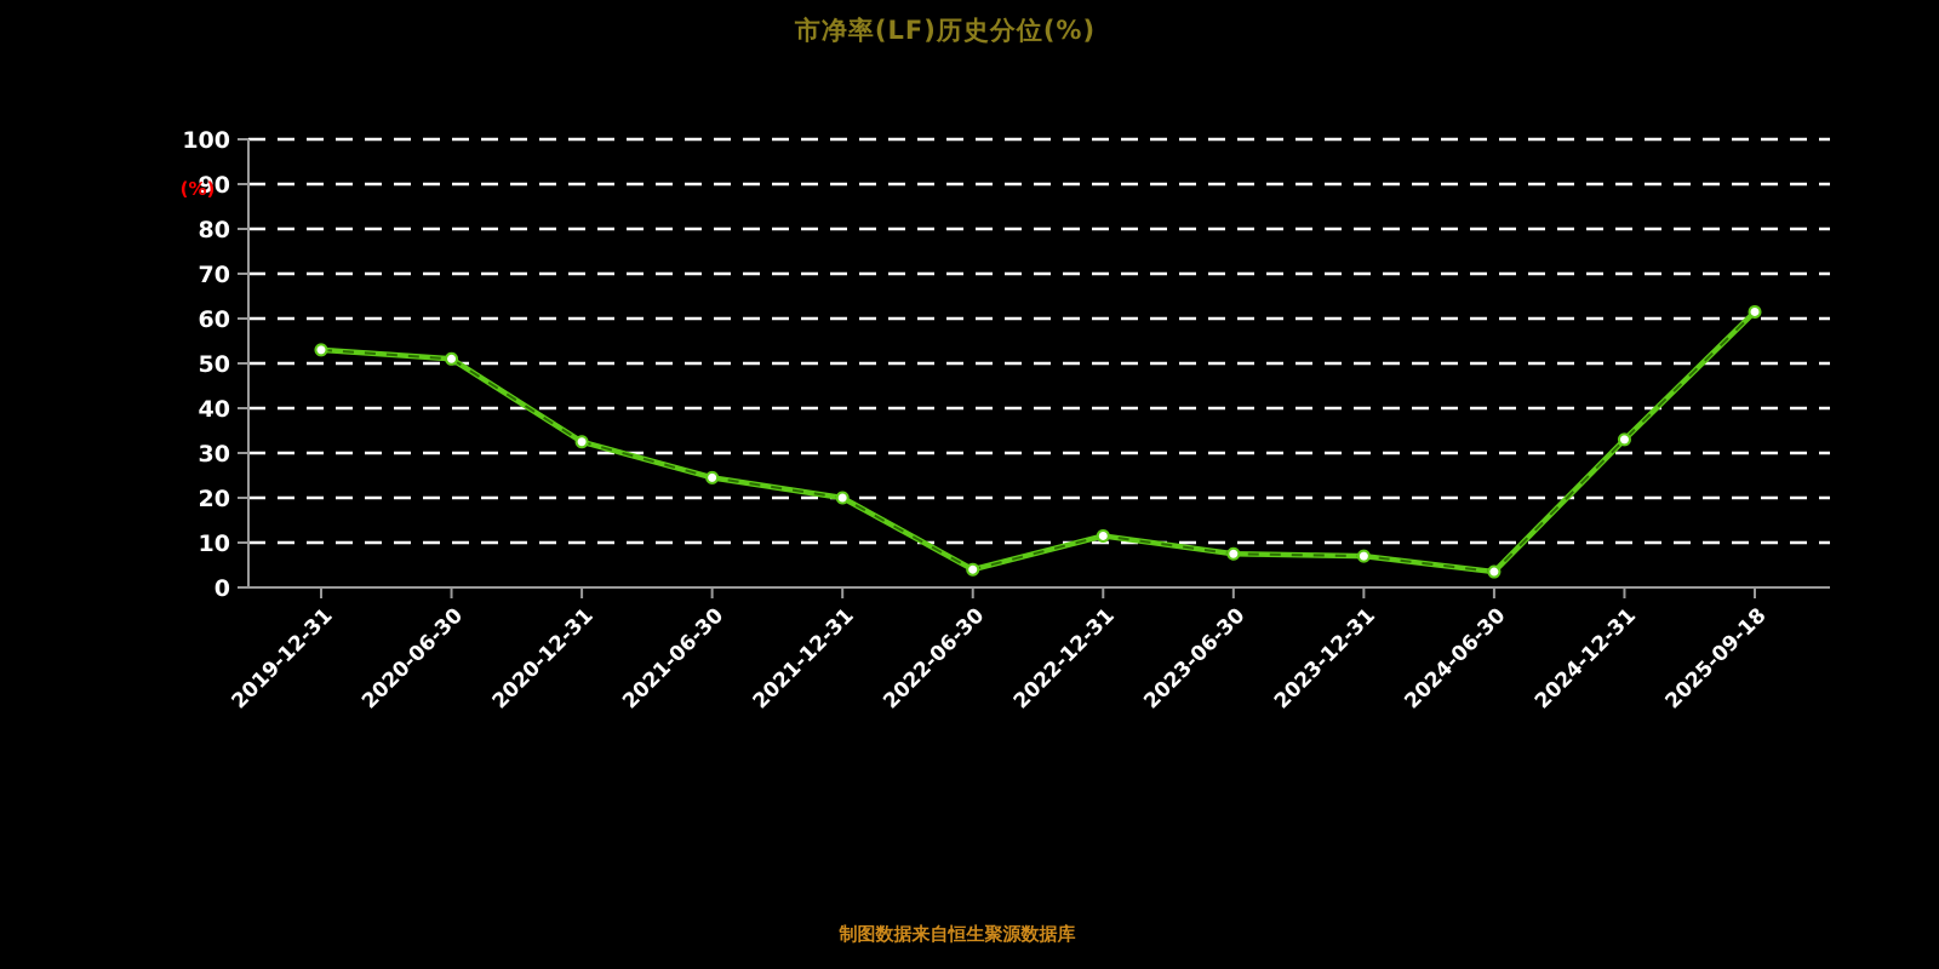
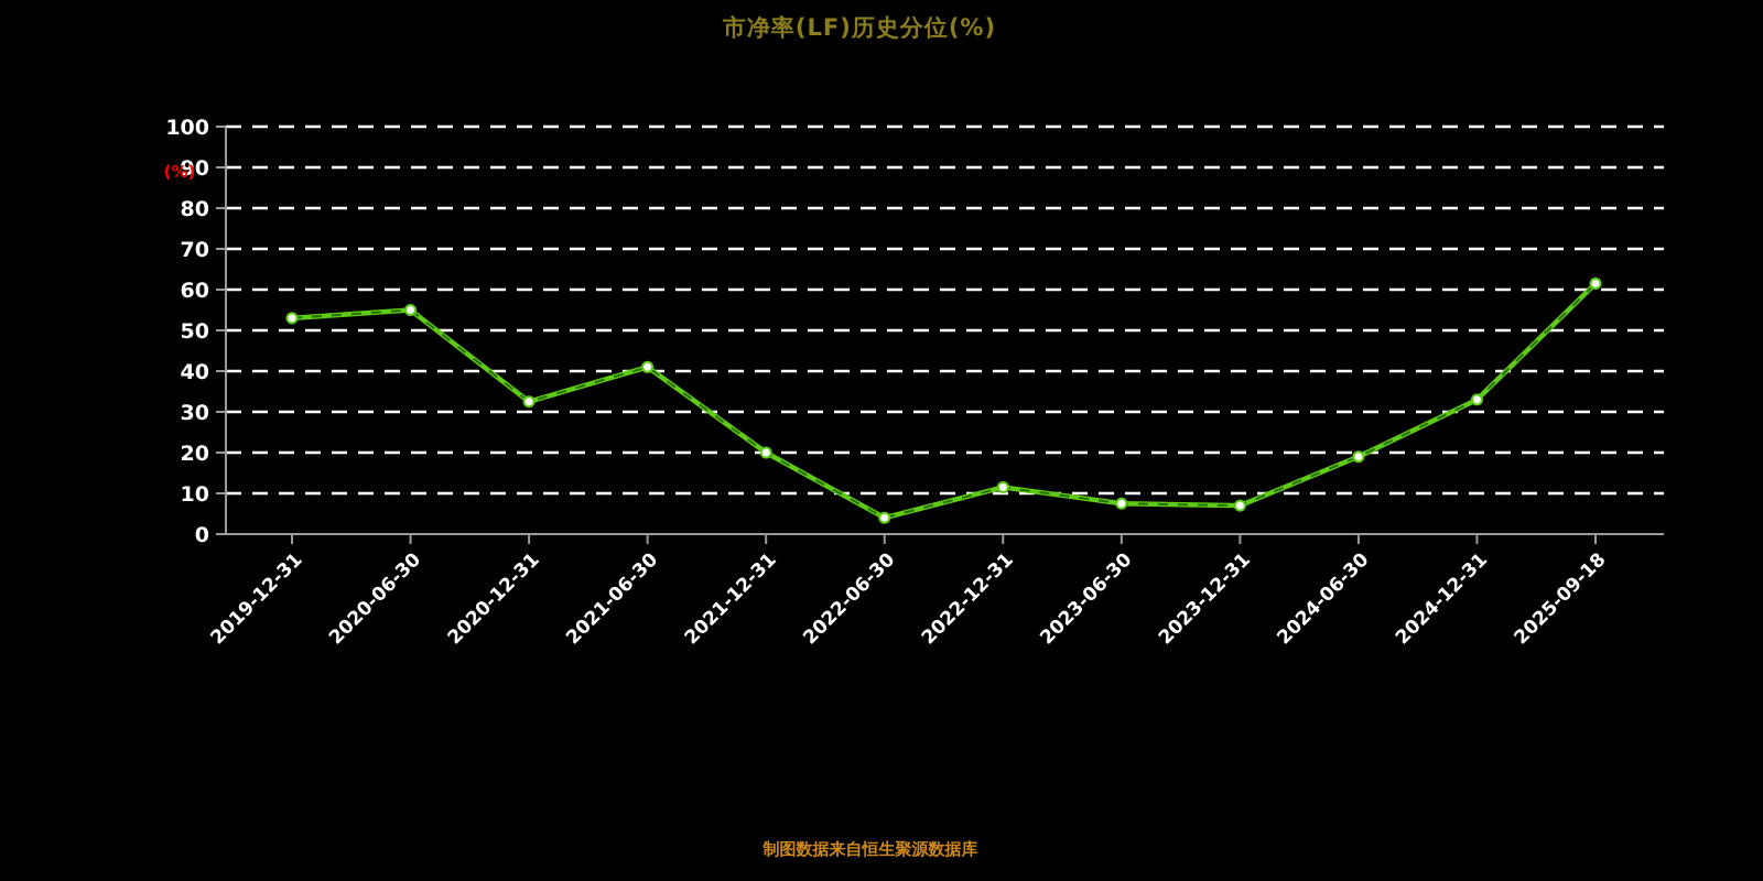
2020-06-30: 51 -> 55
2021-06-30: 24 -> 41
2024-06-30: 4 -> 19
